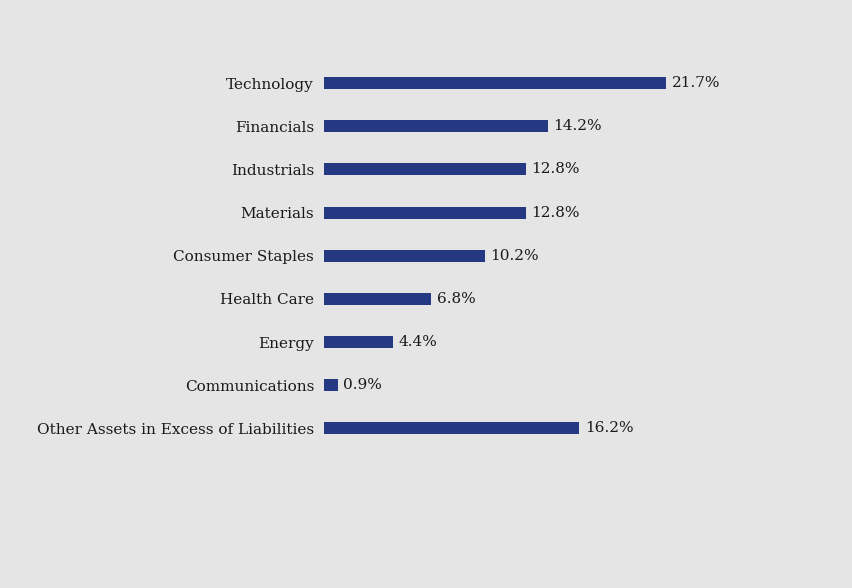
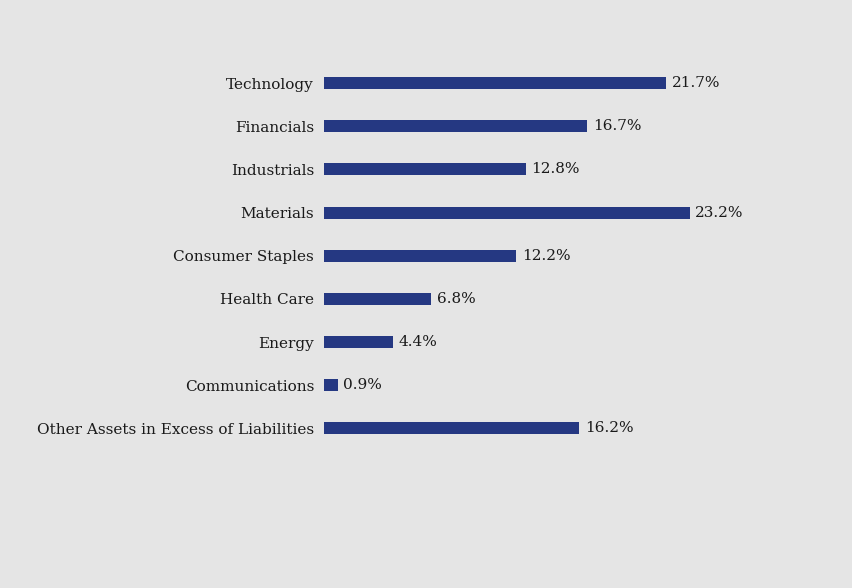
Financials: 14.2% -> 16.7%
Materials: 12.8% -> 23.2%
Consumer Staples: 10.2% -> 12.2%
